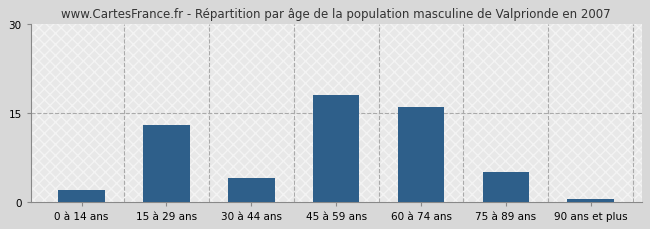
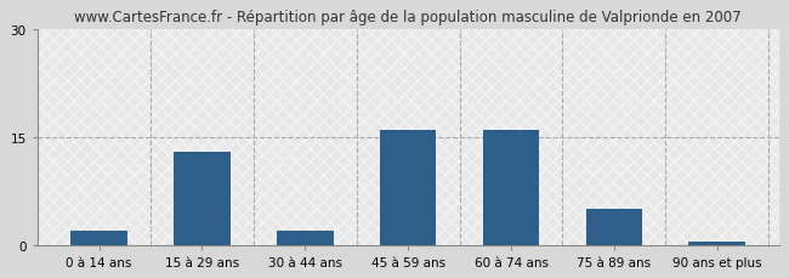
30 à 44 ans: 4.0 -> 2.0
45 à 59 ans: 18.0 -> 16.0
